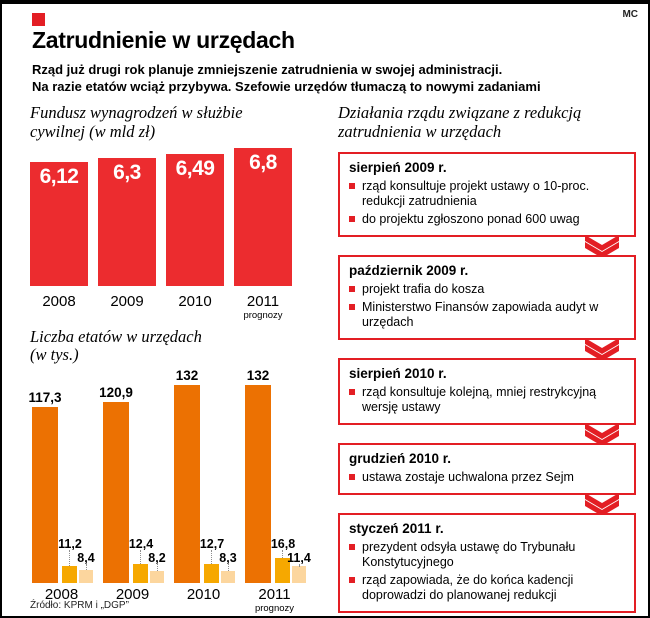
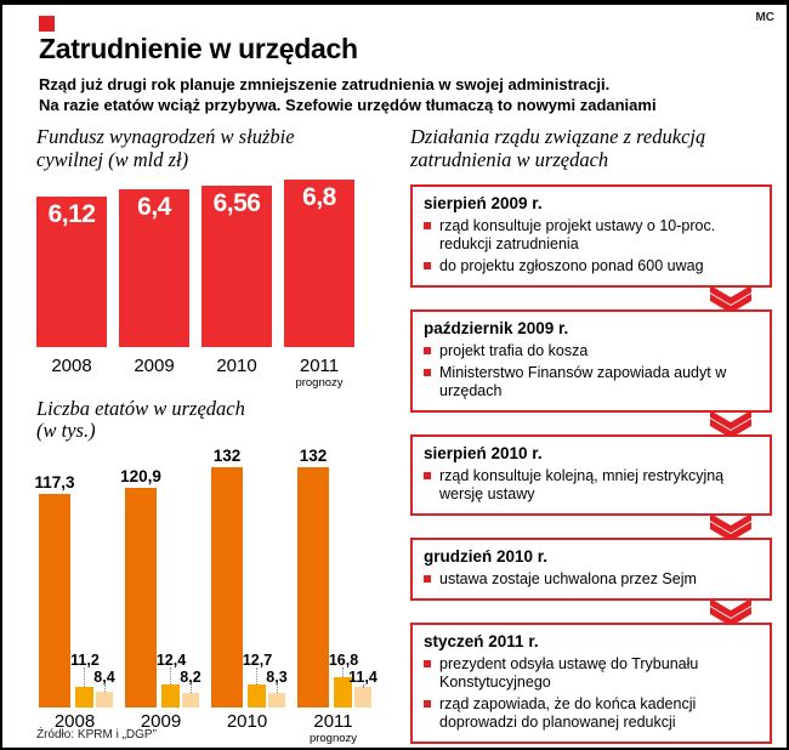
Fundusz wynagrodzeń w służbie cywilnej (w mld zł)/2009: 6,3 -> 6,4
Fundusz wynagrodzeń w służbie cywilnej (w mld zł)/2010: 6,49 -> 6,56
